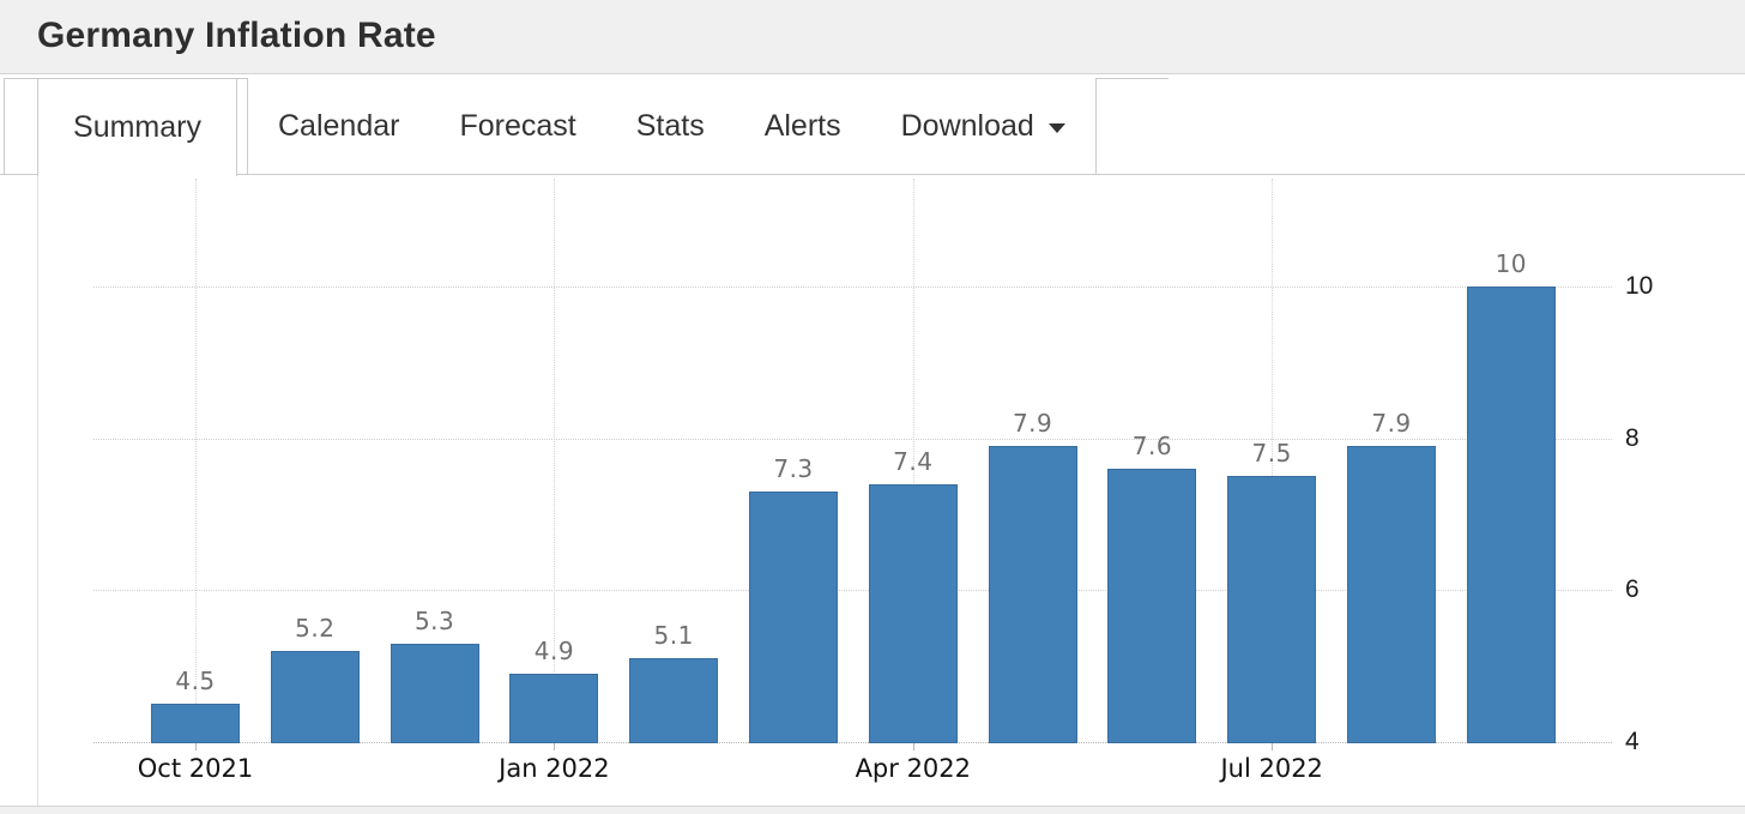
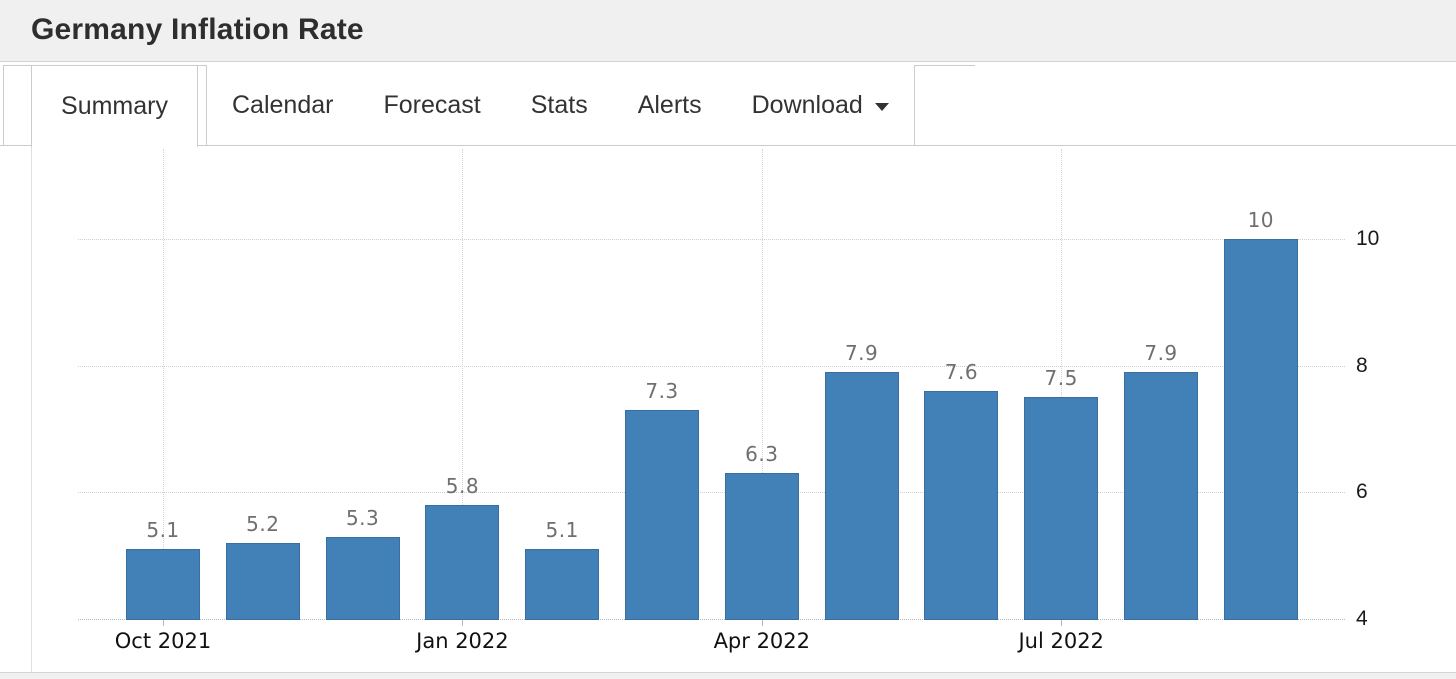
Oct 2021: 4.5 -> 5.1
Jan 2022: 4.9 -> 5.8
Apr 2022: 7.4 -> 6.3
